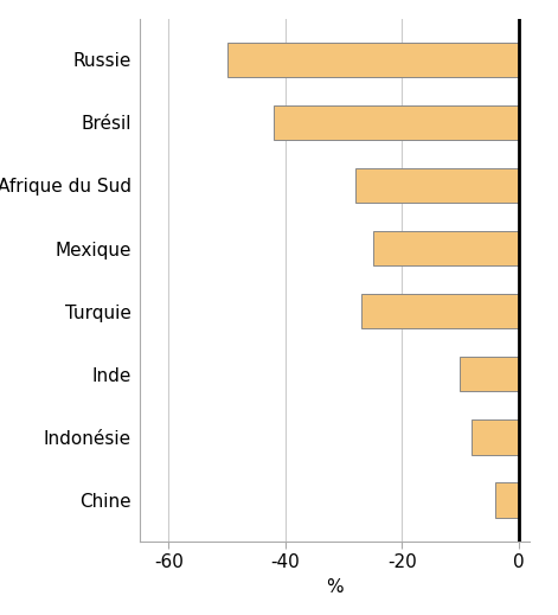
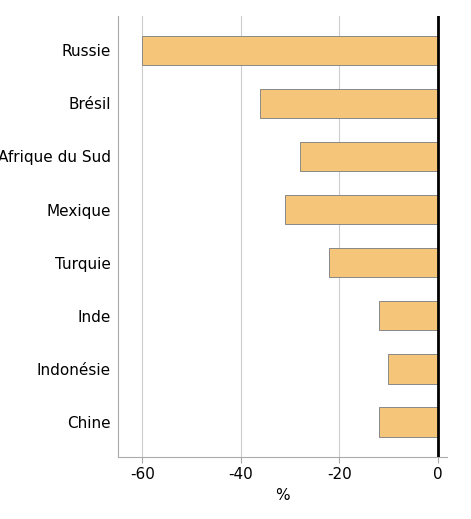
Russie: -50 -> -60
Brésil: -42 -> -36
Mexique: -25 -> -31
Turquie: -27 -> -22
Inde: -10 -> -12
Indonésie: -8 -> -10
Chine: -4 -> -12
